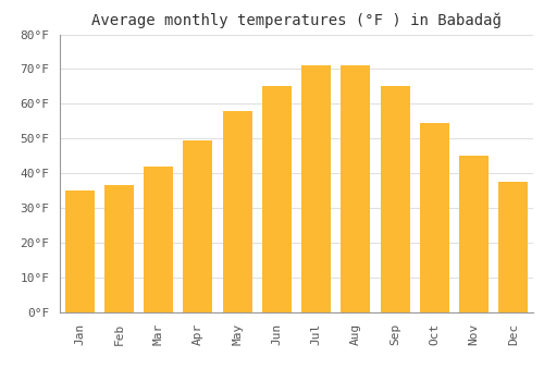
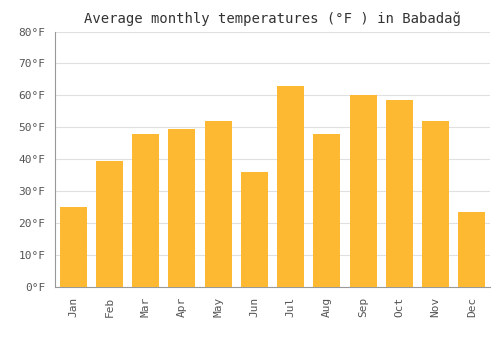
Jan: 35.0°F -> 25.0°F
Feb: 36.5°F -> 39.5°F
Mar: 42.0°F -> 48.0°F
May: 58.0°F -> 52.0°F
Jun: 65.0°F -> 36.0°F
Jul: 71.0°F -> 63.0°F
Aug: 71.0°F -> 48.0°F
Sep: 65.0°F -> 60.0°F
Oct: 54.5°F -> 58.5°F
Nov: 45.0°F -> 52.0°F
Dec: 37.5°F -> 23.5°F
